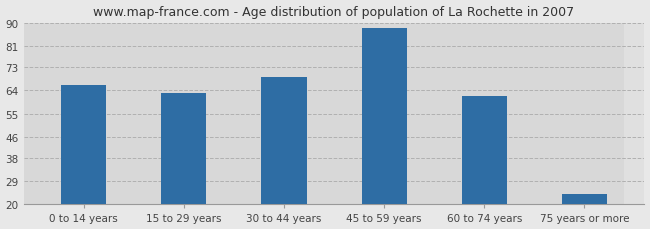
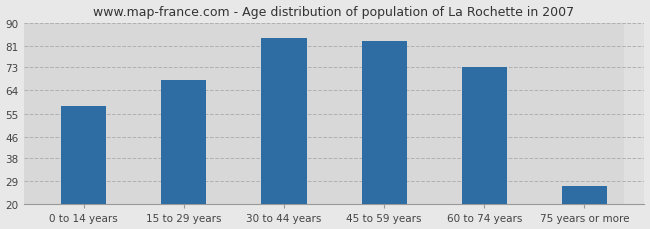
0 to 14 years: 66 -> 58
15 to 29 years: 63 -> 68
30 to 44 years: 69 -> 84
45 to 59 years: 88 -> 83
60 to 74 years: 62 -> 73
75 years or more: 24 -> 27
